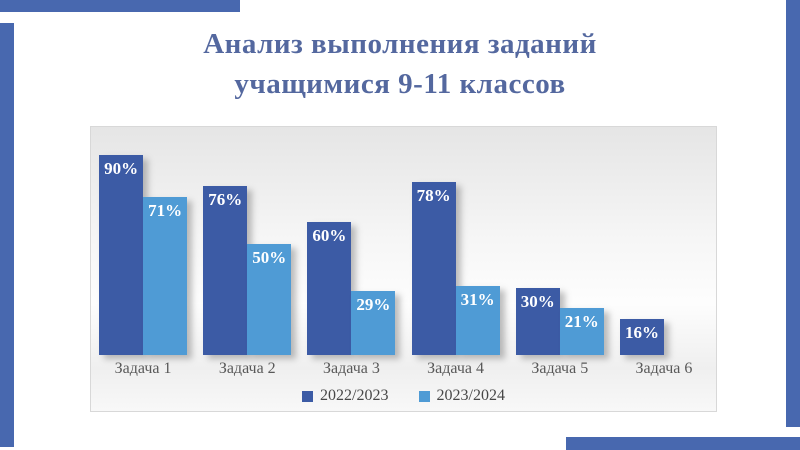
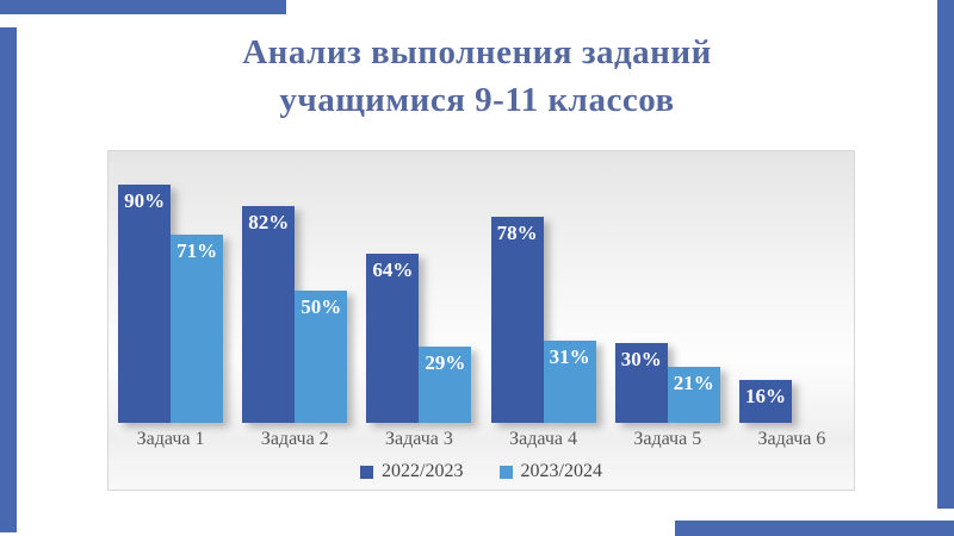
2022/2023/Задача 2: 76% -> 82%
2022/2023/Задача 3: 60% -> 64%
